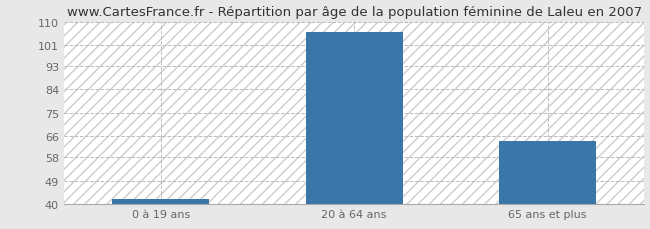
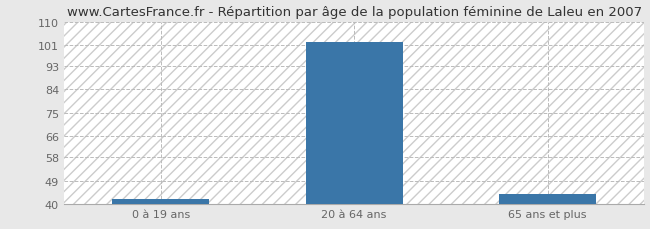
20 à 64 ans: 106 -> 102
65 ans et plus: 64 -> 44
